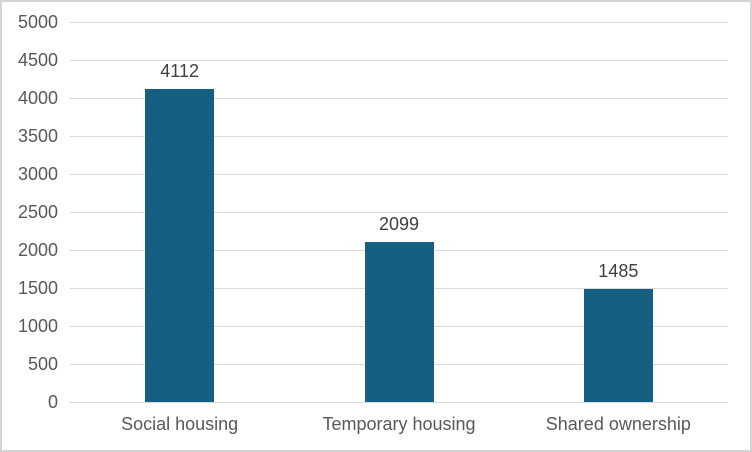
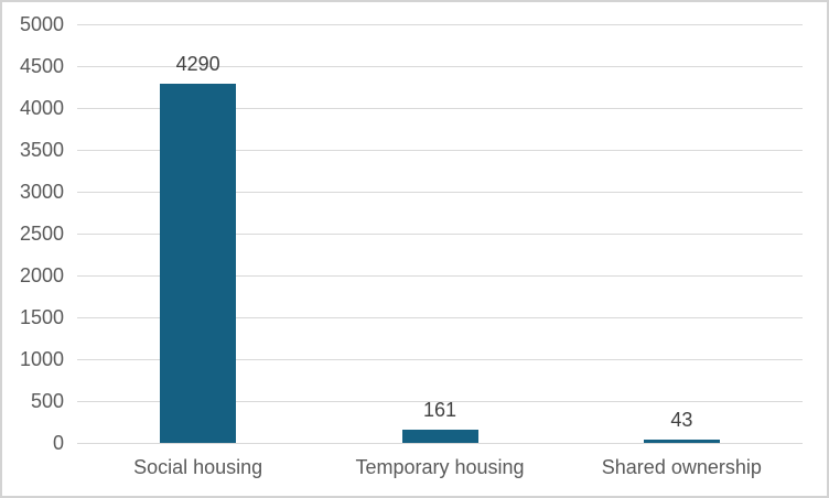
Social housing: 4112 -> 4290
Temporary housing: 2099 -> 161
Shared ownership: 1485 -> 43
